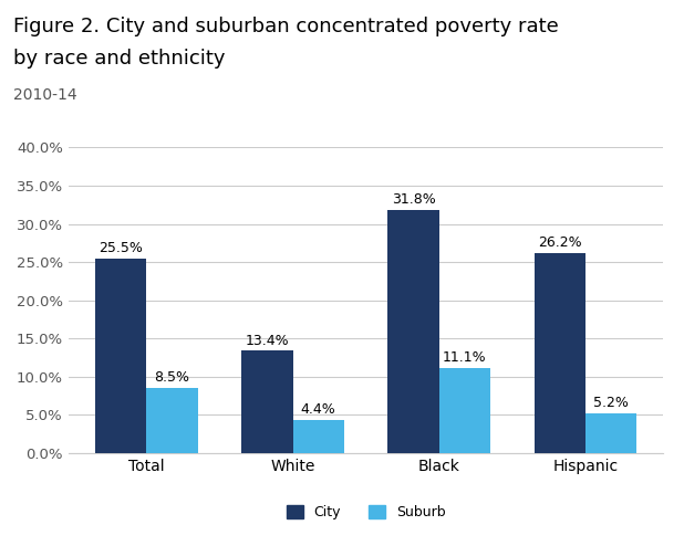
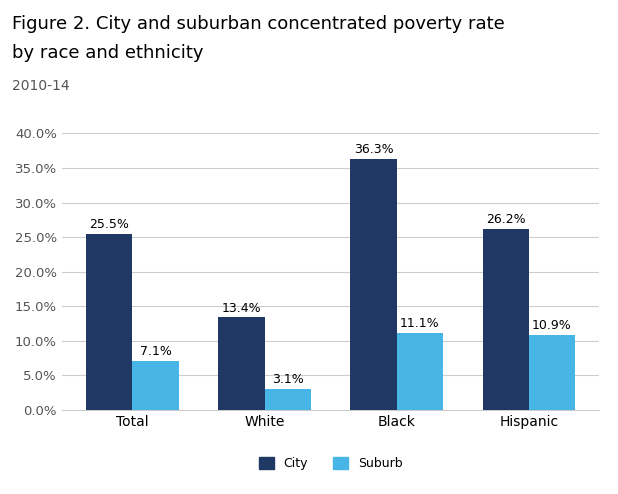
Suburb/Total: 8.5% -> 7.1%
Suburb/White: 4.4% -> 3.1%
City/Black: 31.8% -> 36.3%
Suburb/Hispanic: 5.2% -> 10.9%
